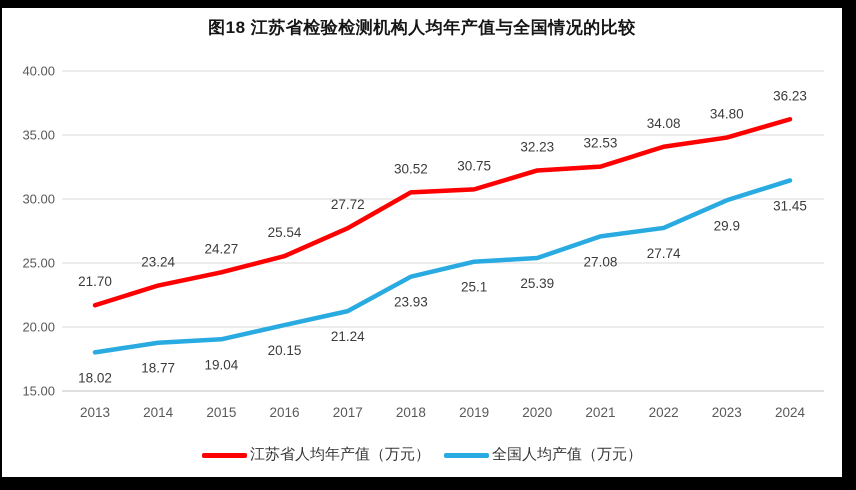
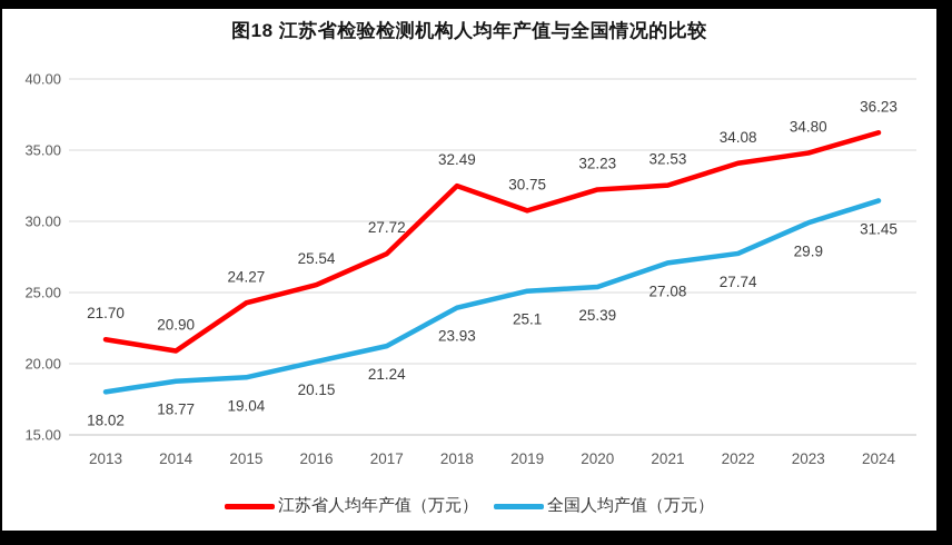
江苏省人均年产值（万元）/2014: 23.24 -> 20.90
江苏省人均年产值（万元）/2018: 30.52 -> 32.49
